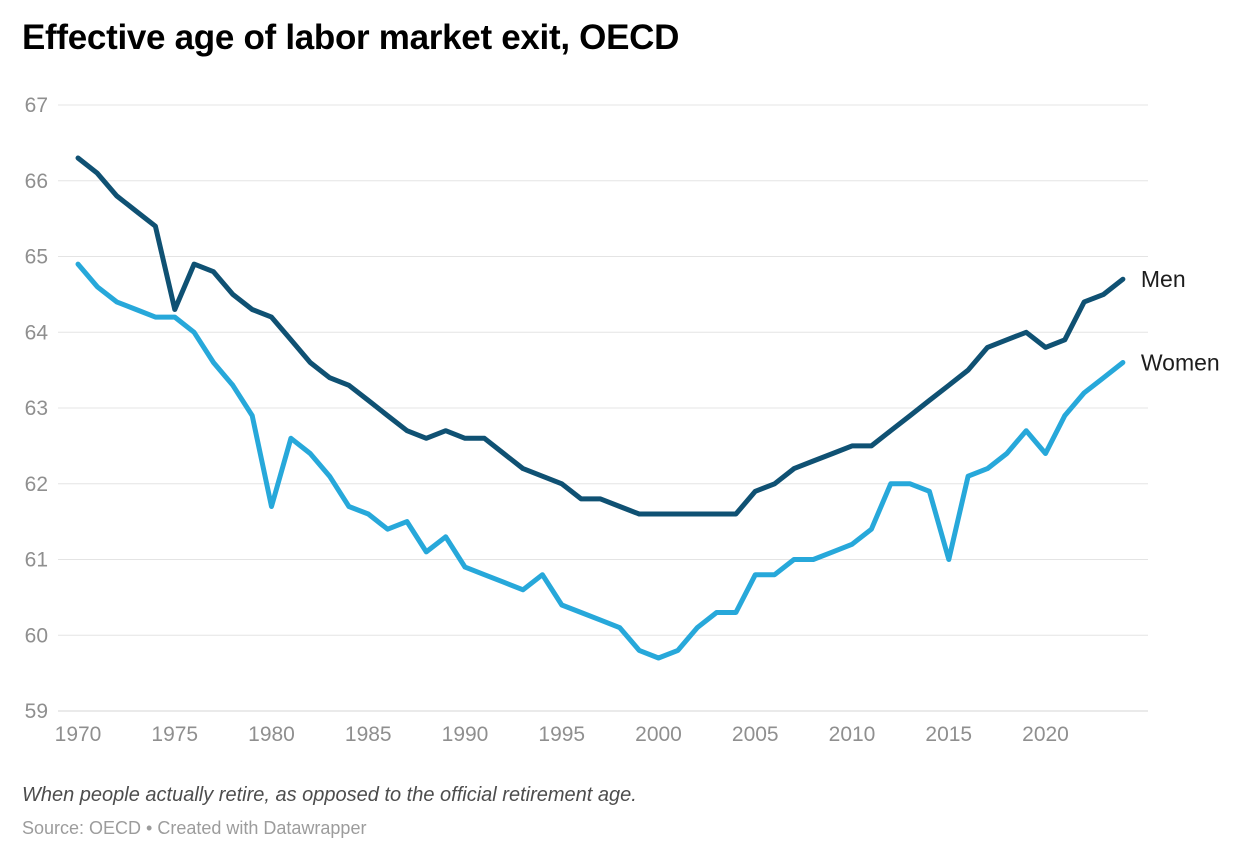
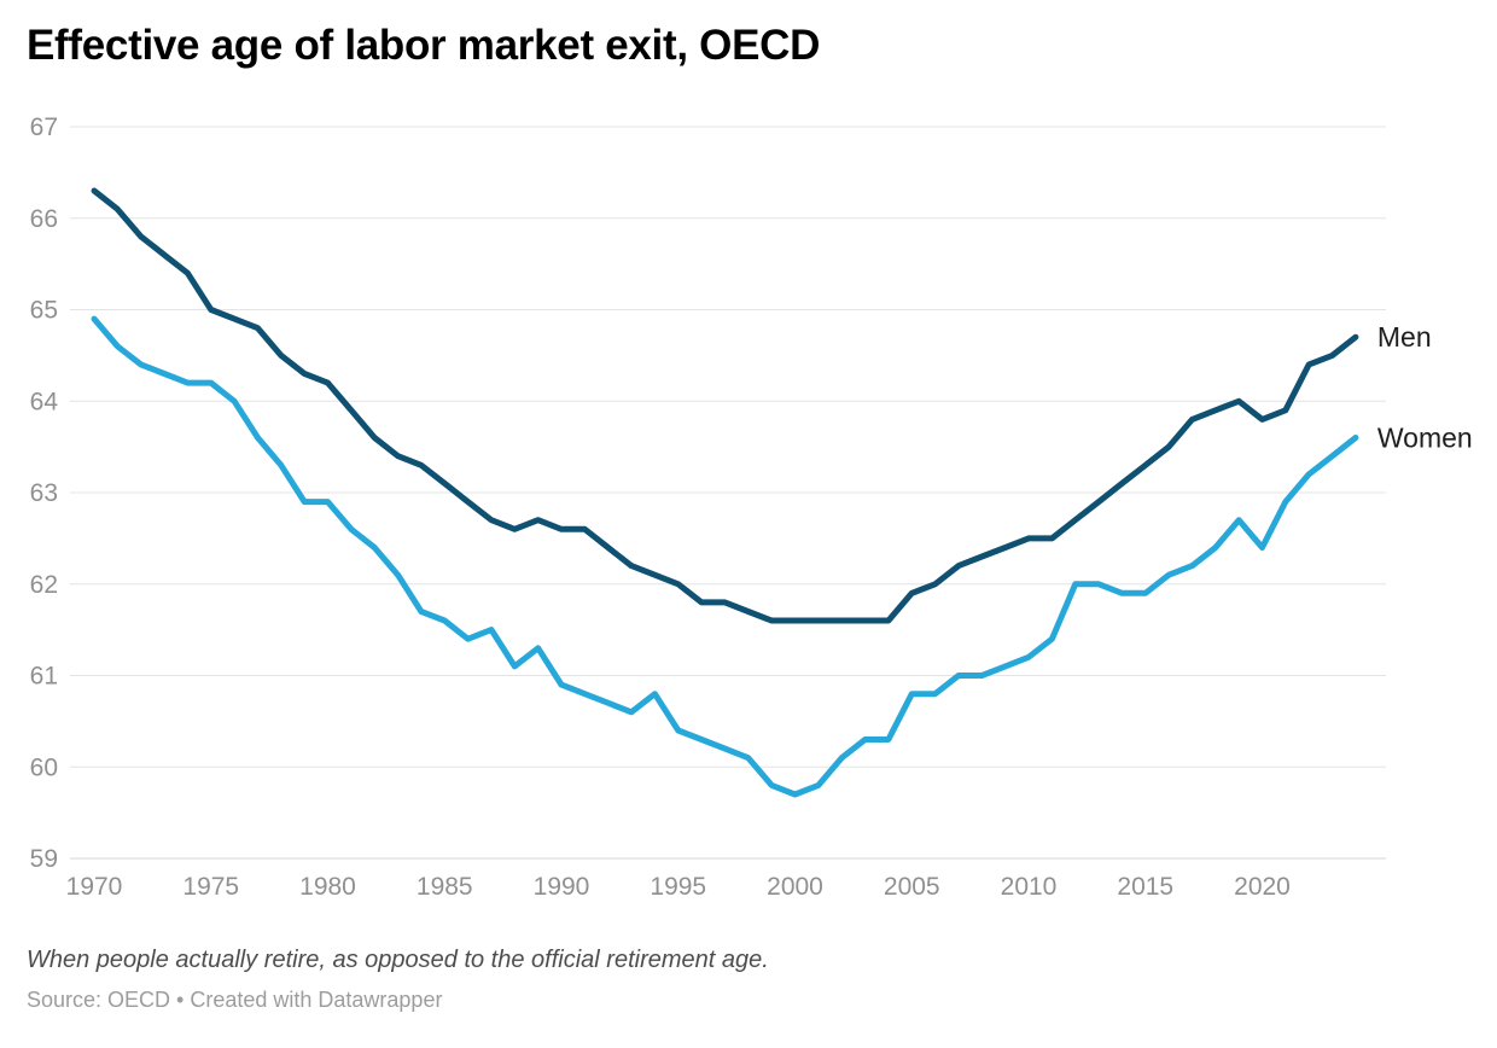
Men/1975: 64.3 -> 65.0
Women/1980: 61.7 -> 62.9
Women/2015: 61.0 -> 61.9
